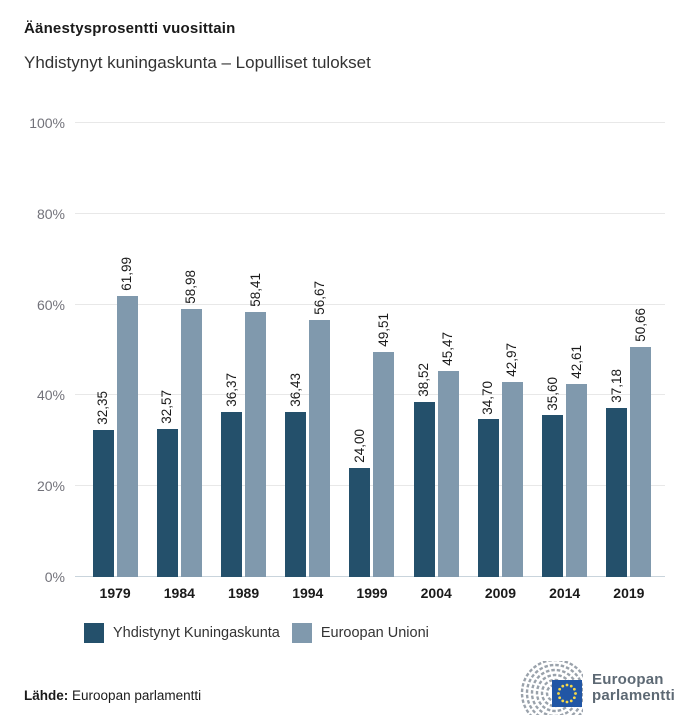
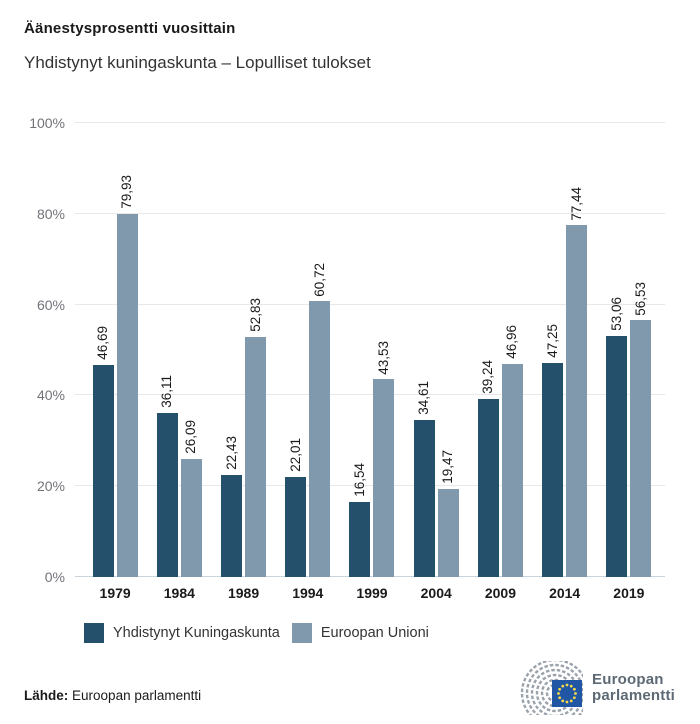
Yhdistynyt Kuningaskunta/1979: 32,35 -> 46,69
Euroopan Unioni/1979: 61,99 -> 79,93
Yhdistynyt Kuningaskunta/1984: 32,57 -> 36,11
Euroopan Unioni/1984: 58,98 -> 26,09
Yhdistynyt Kuningaskunta/1989: 36,37 -> 22,43
Euroopan Unioni/1989: 58,41 -> 52,83
Yhdistynyt Kuningaskunta/1994: 36,43 -> 22,01
Euroopan Unioni/1994: 56,67 -> 60,72
Yhdistynyt Kuningaskunta/1999: 24,00 -> 16,54
Euroopan Unioni/1999: 49,51 -> 43,53
Yhdistynyt Kuningaskunta/2004: 38,52 -> 34,61
Euroopan Unioni/2004: 45,47 -> 19,47
Yhdistynyt Kuningaskunta/2009: 34,70 -> 39,24
Euroopan Unioni/2009: 42,97 -> 46,96
Yhdistynyt Kuningaskunta/2014: 35,60 -> 47,25
Euroopan Unioni/2014: 42,61 -> 77,44
Yhdistynyt Kuningaskunta/2019: 37,18 -> 53,06
Euroopan Unioni/2019: 50,66 -> 56,53
